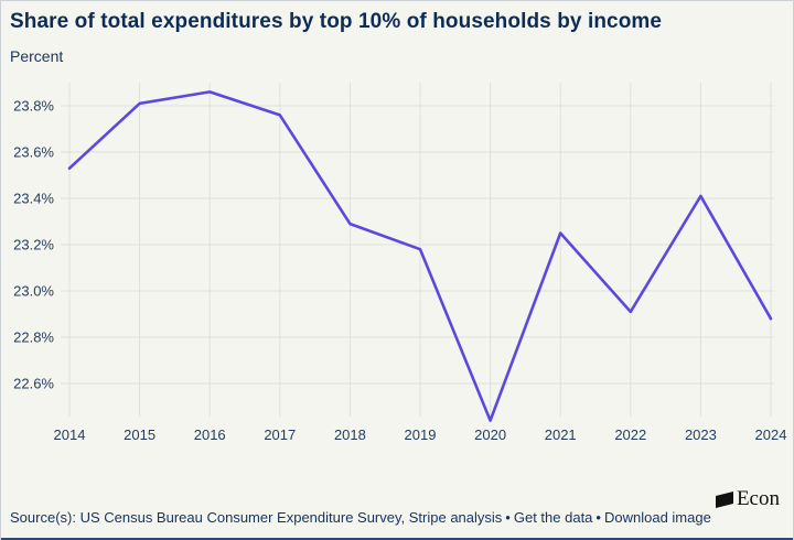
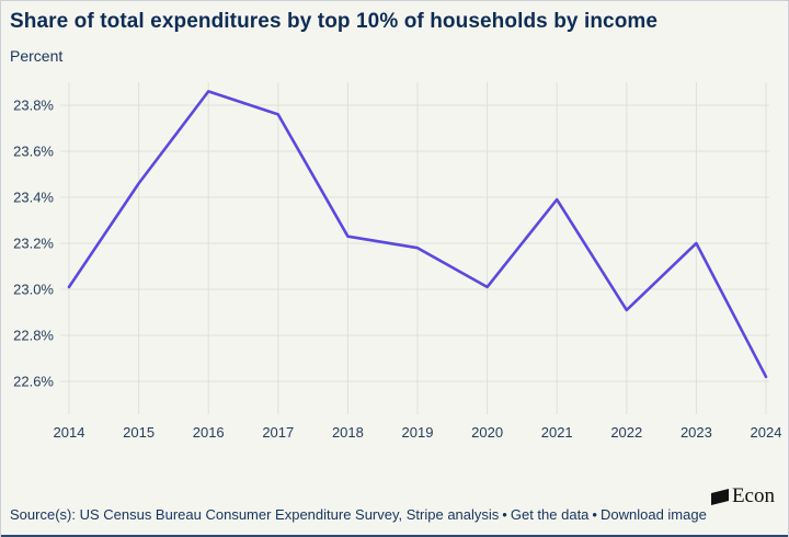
2014: 23.53% -> 23.01%
2015: 23.81% -> 23.46%
2018: 23.29% -> 23.23%
2020: 22.44% -> 23.01%
2021: 23.25% -> 23.39%
2023: 23.41% -> 23.20%
2024: 22.88% -> 22.62%
